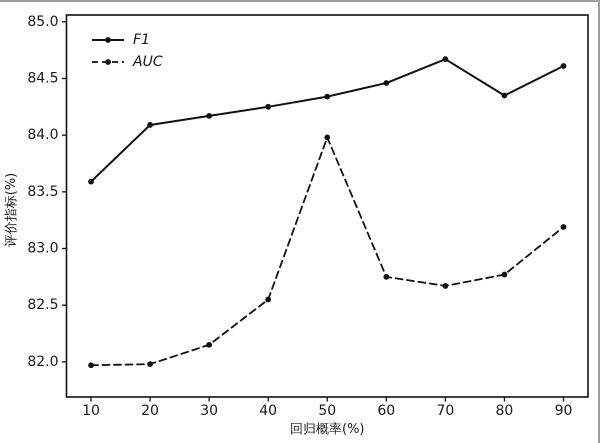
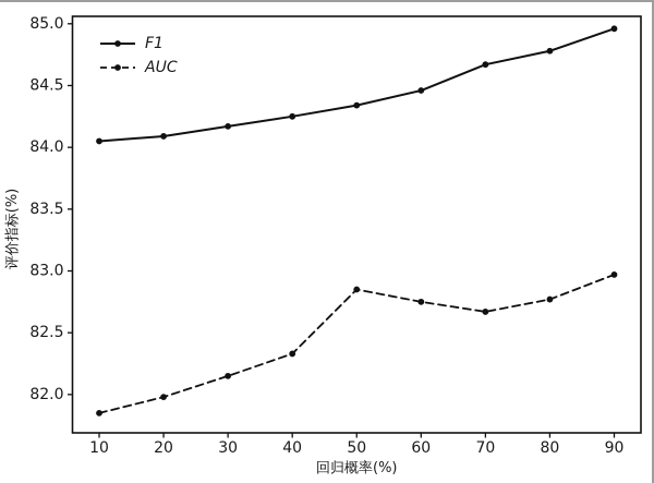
F1/10: 83.59 -> 84.05
AUC/10: 81.97 -> 81.85
AUC/40: 82.55 -> 82.33
AUC/50: 83.98 -> 82.85
F1/80: 84.35 -> 84.78
F1/90: 84.61 -> 84.96
AUC/90: 83.19 -> 82.97
